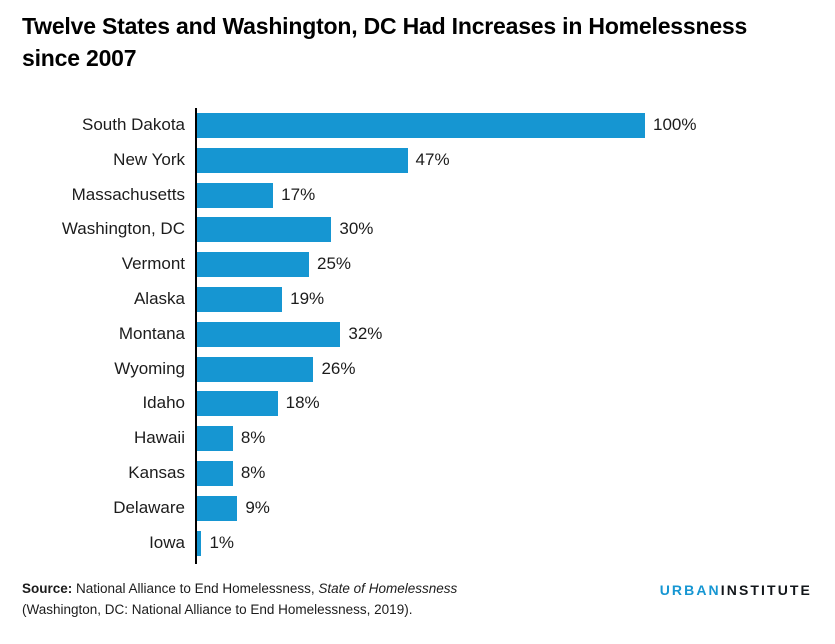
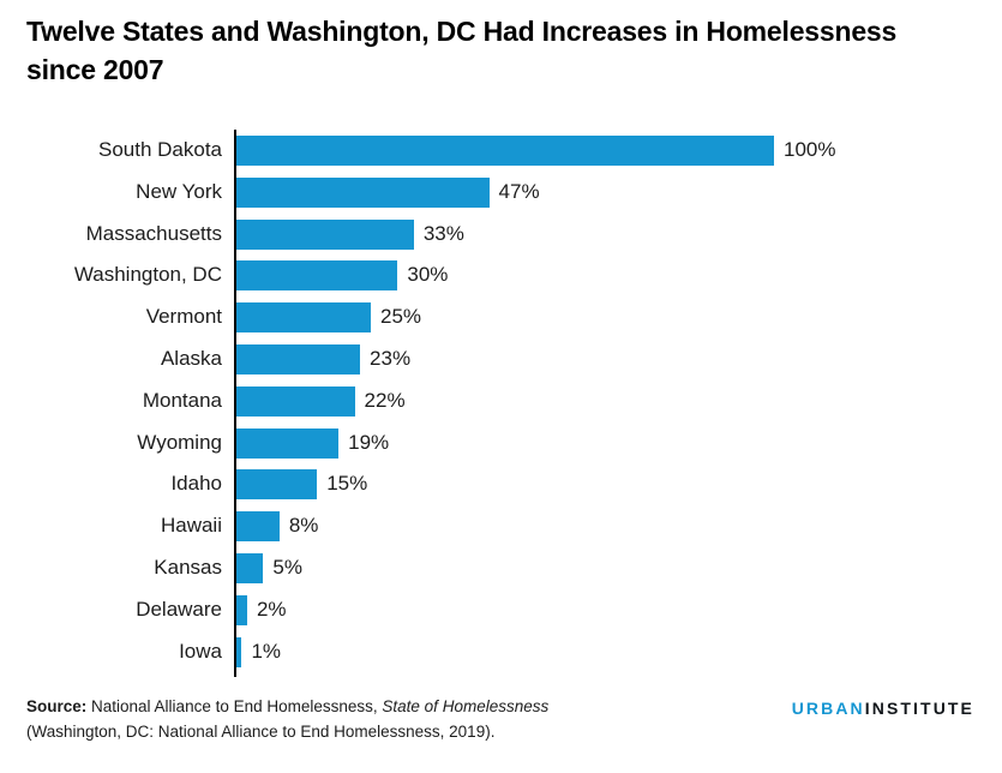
Massachusetts: 17% -> 33%
Alaska: 19% -> 23%
Montana: 32% -> 22%
Wyoming: 26% -> 19%
Idaho: 18% -> 15%
Kansas: 8% -> 5%
Delaware: 9% -> 2%
